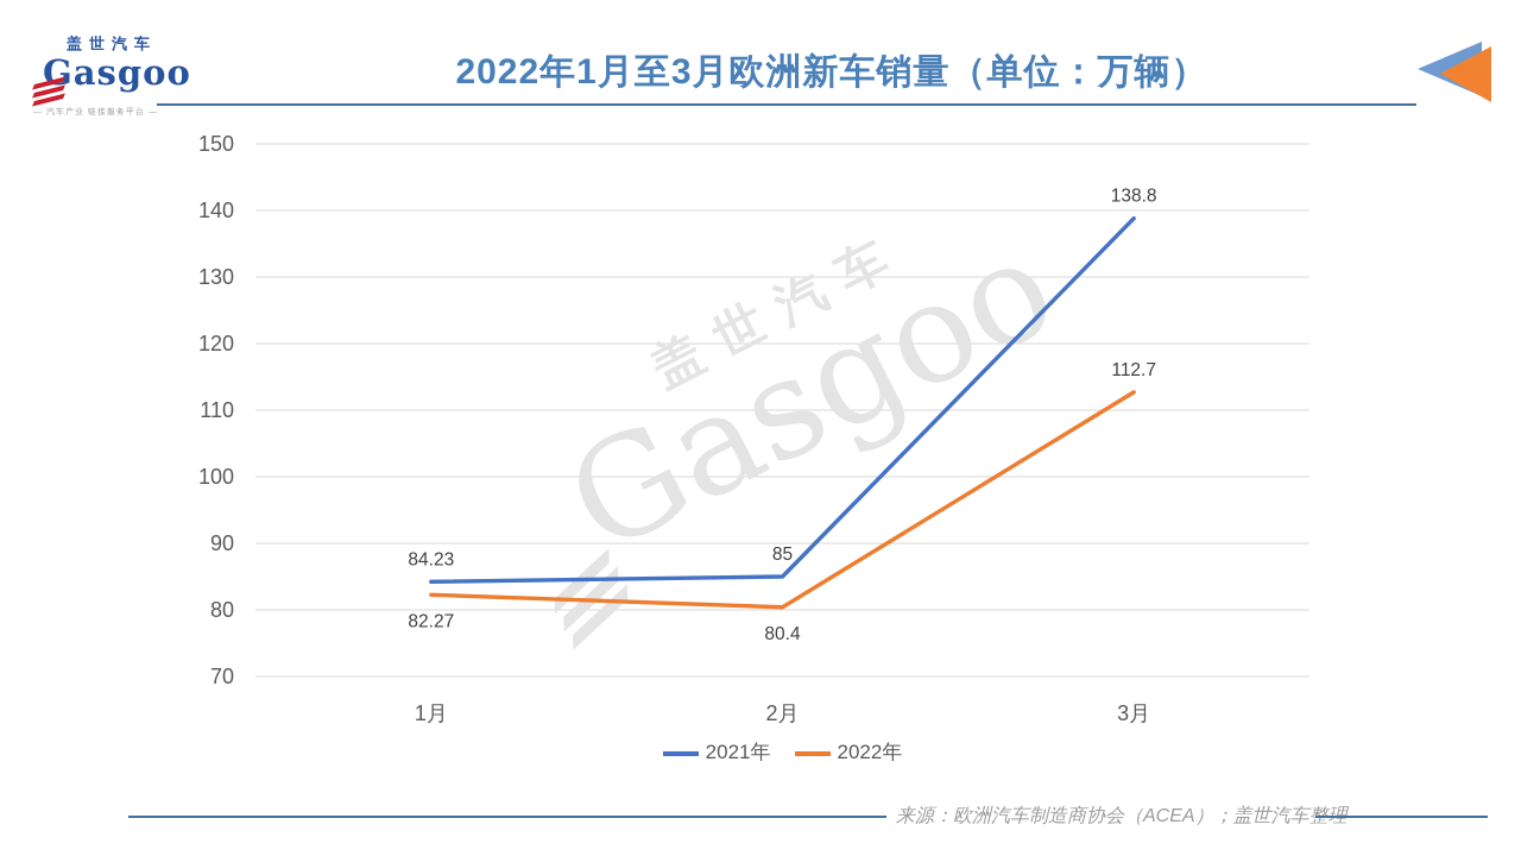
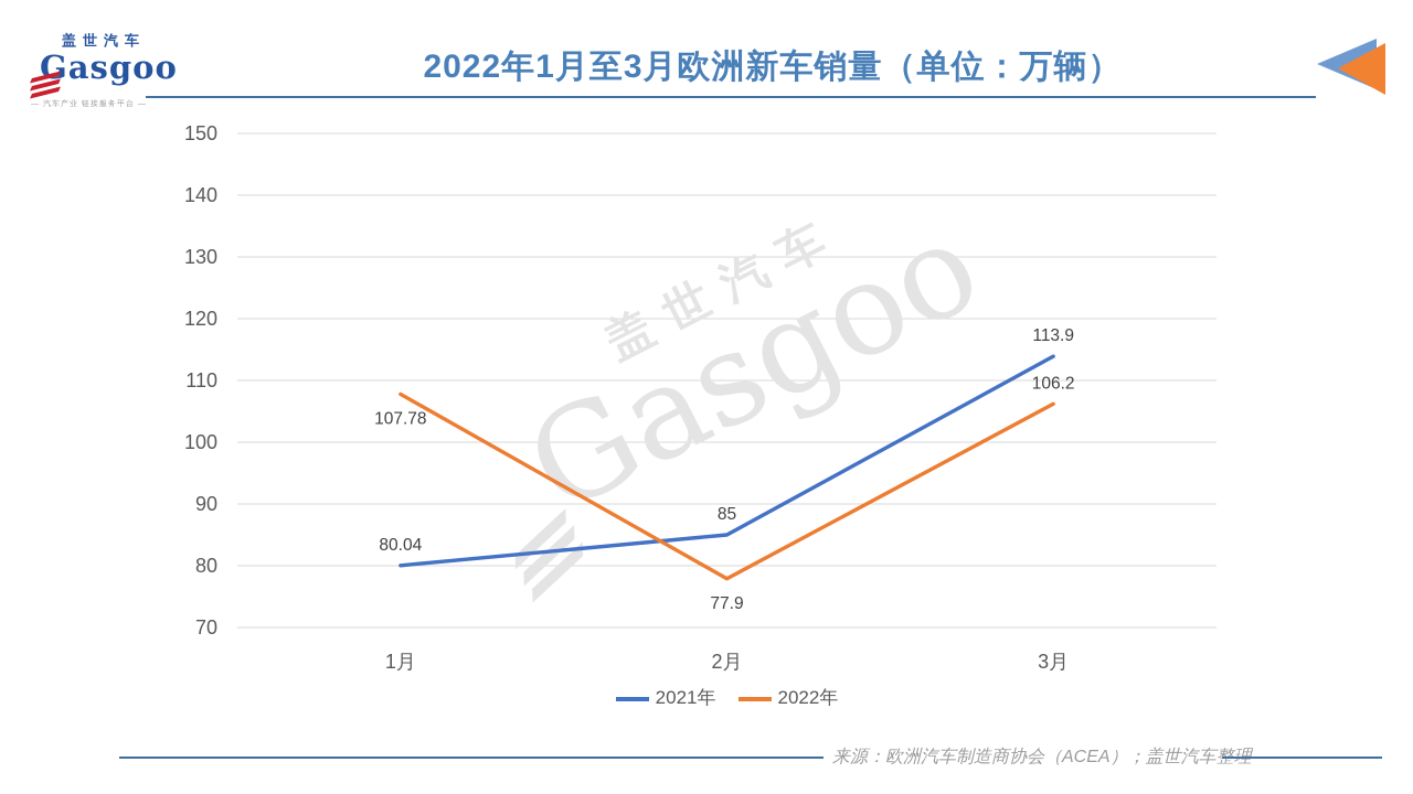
2021年/1月: 84.23 -> 80.04
2022年/1月: 82.27 -> 107.78
2022年/2月: 80.4 -> 77.9
2021年/3月: 138.8 -> 113.9
2022年/3月: 112.7 -> 106.2
